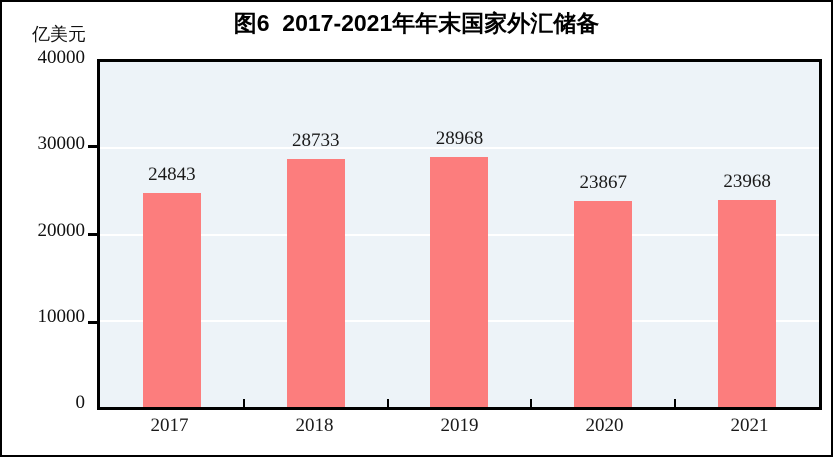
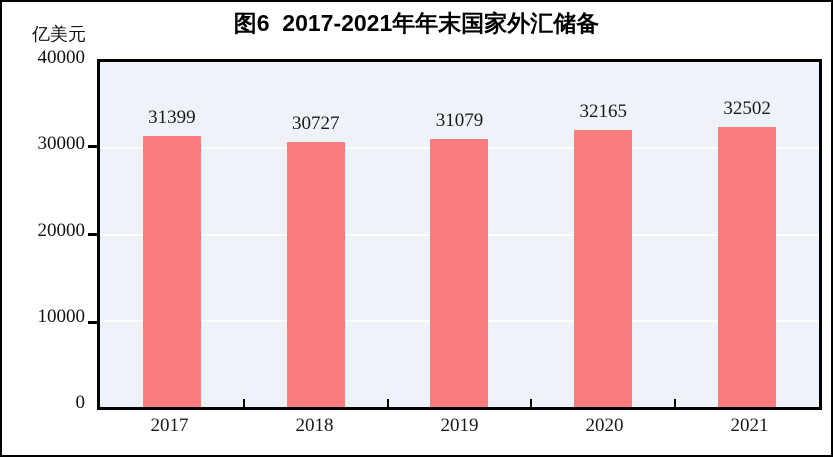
2017: 24843 -> 31399
2018: 28733 -> 30727
2019: 28968 -> 31079
2020: 23867 -> 32165
2021: 23968 -> 32502
